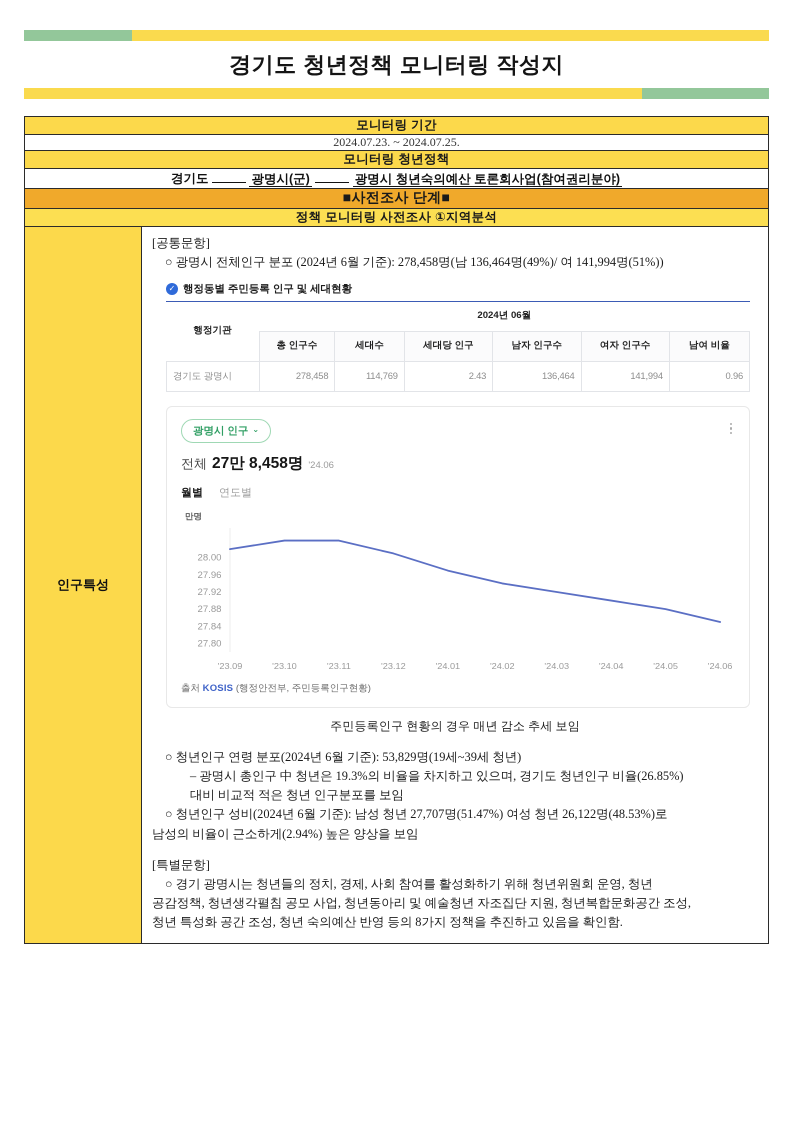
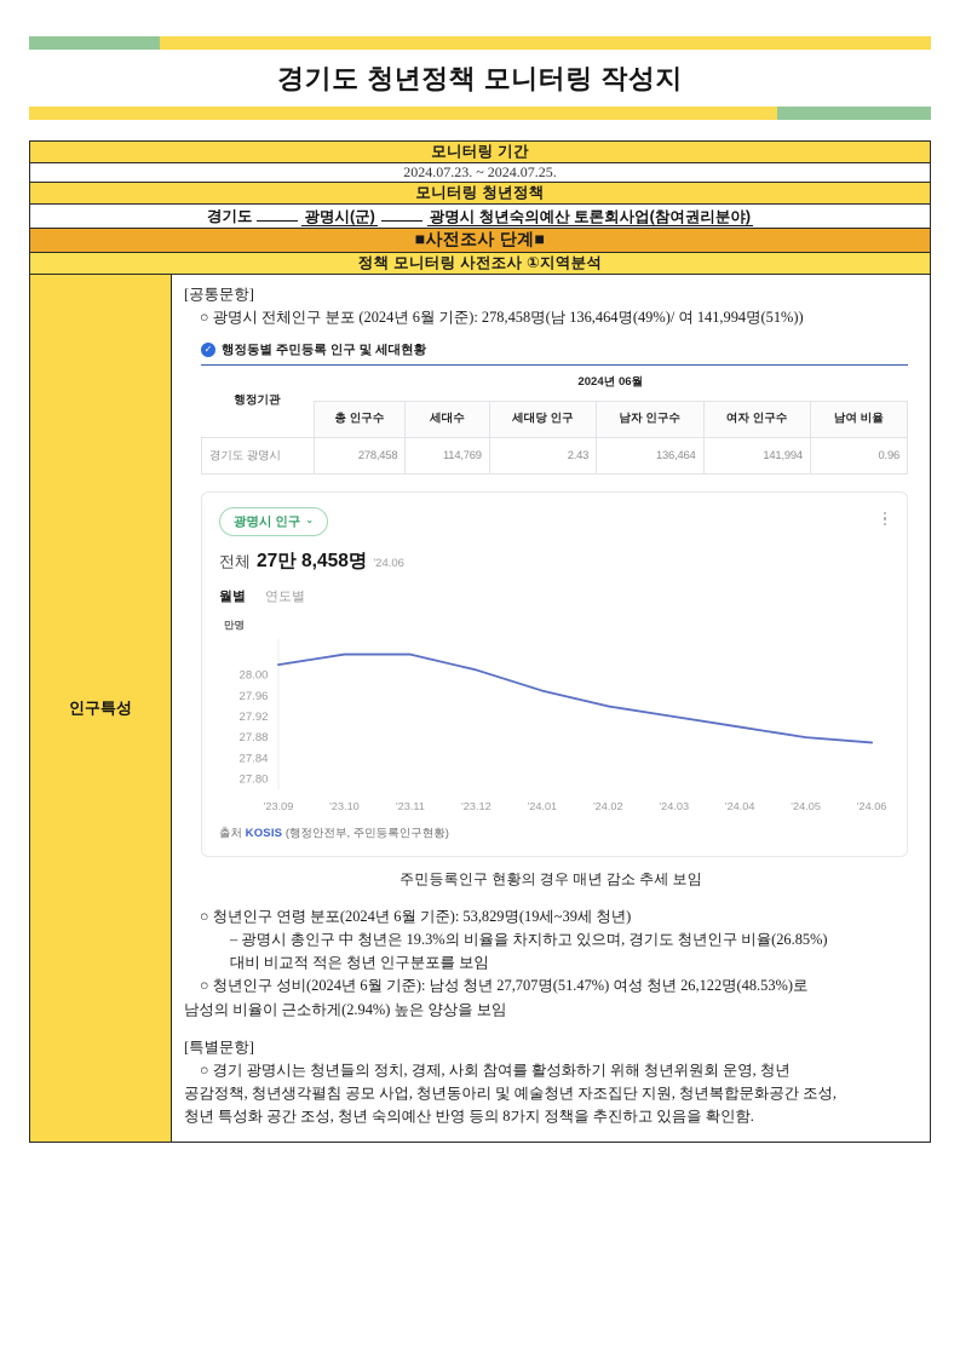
'24.06: 27.85 -> 27.87
